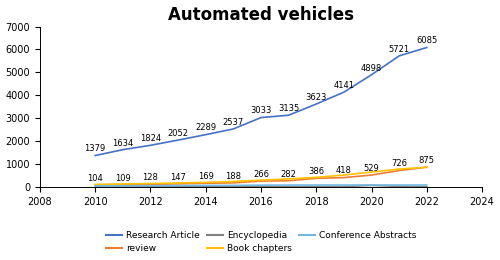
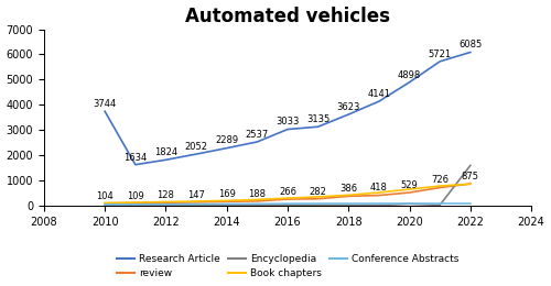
Research Article/2010: 1379 -> 3744
Encyclopedia/2022: 20 -> 1600
